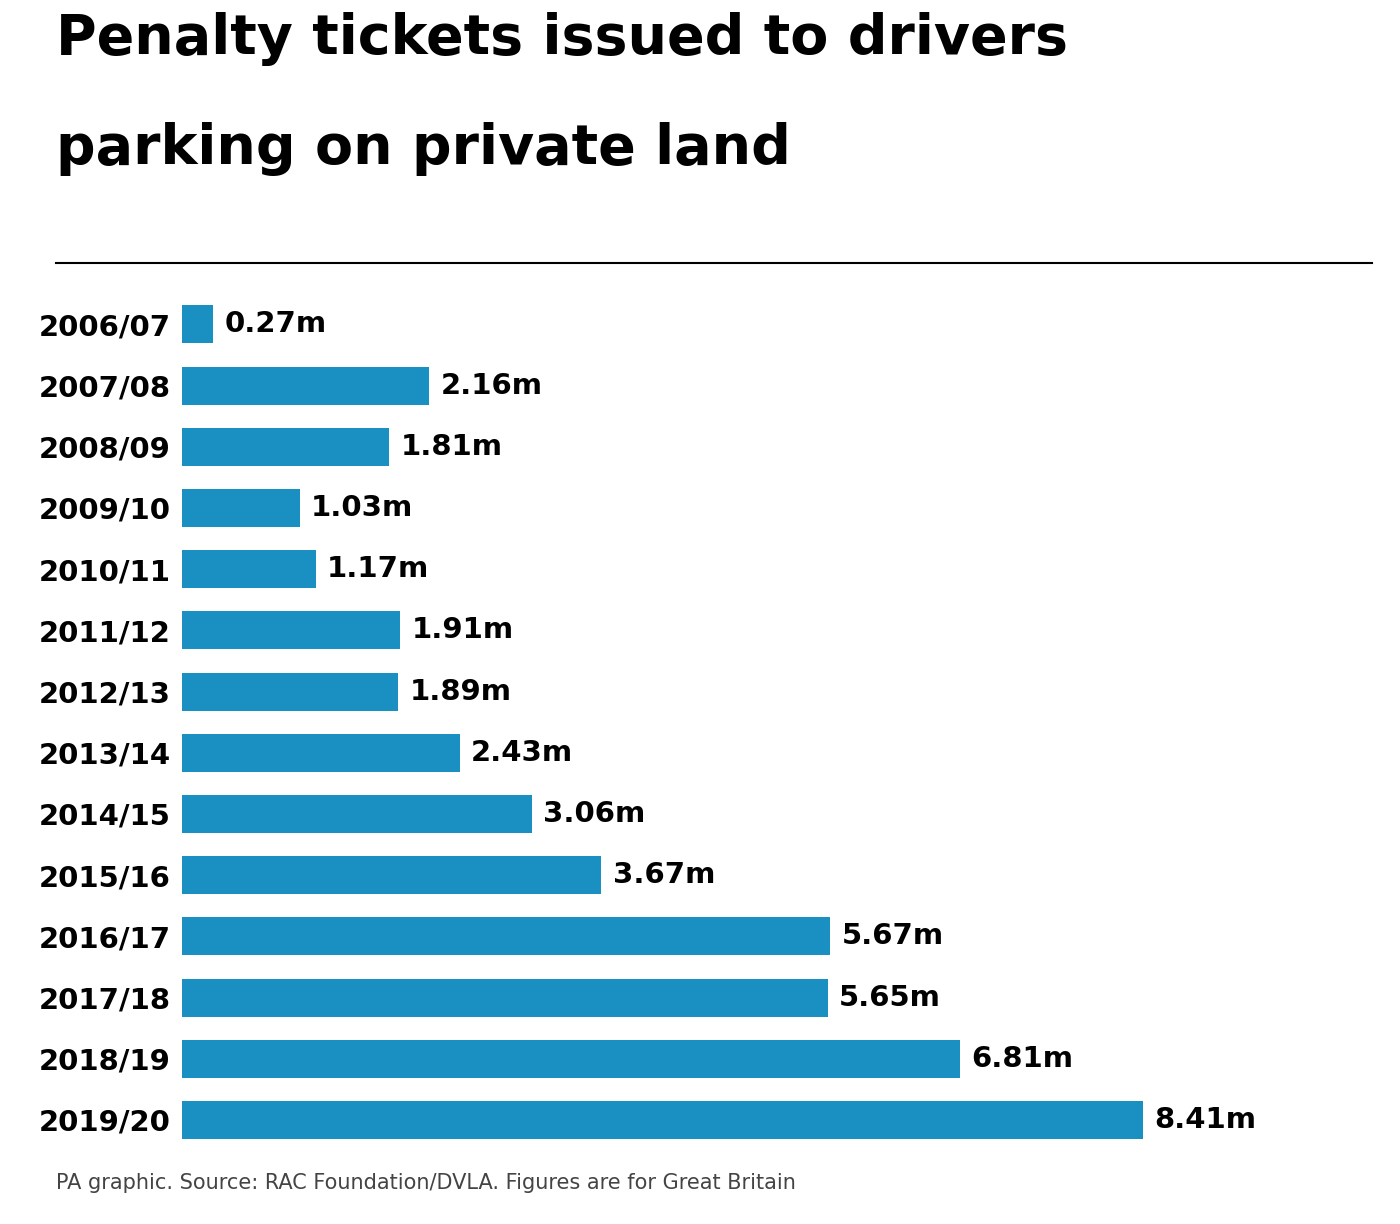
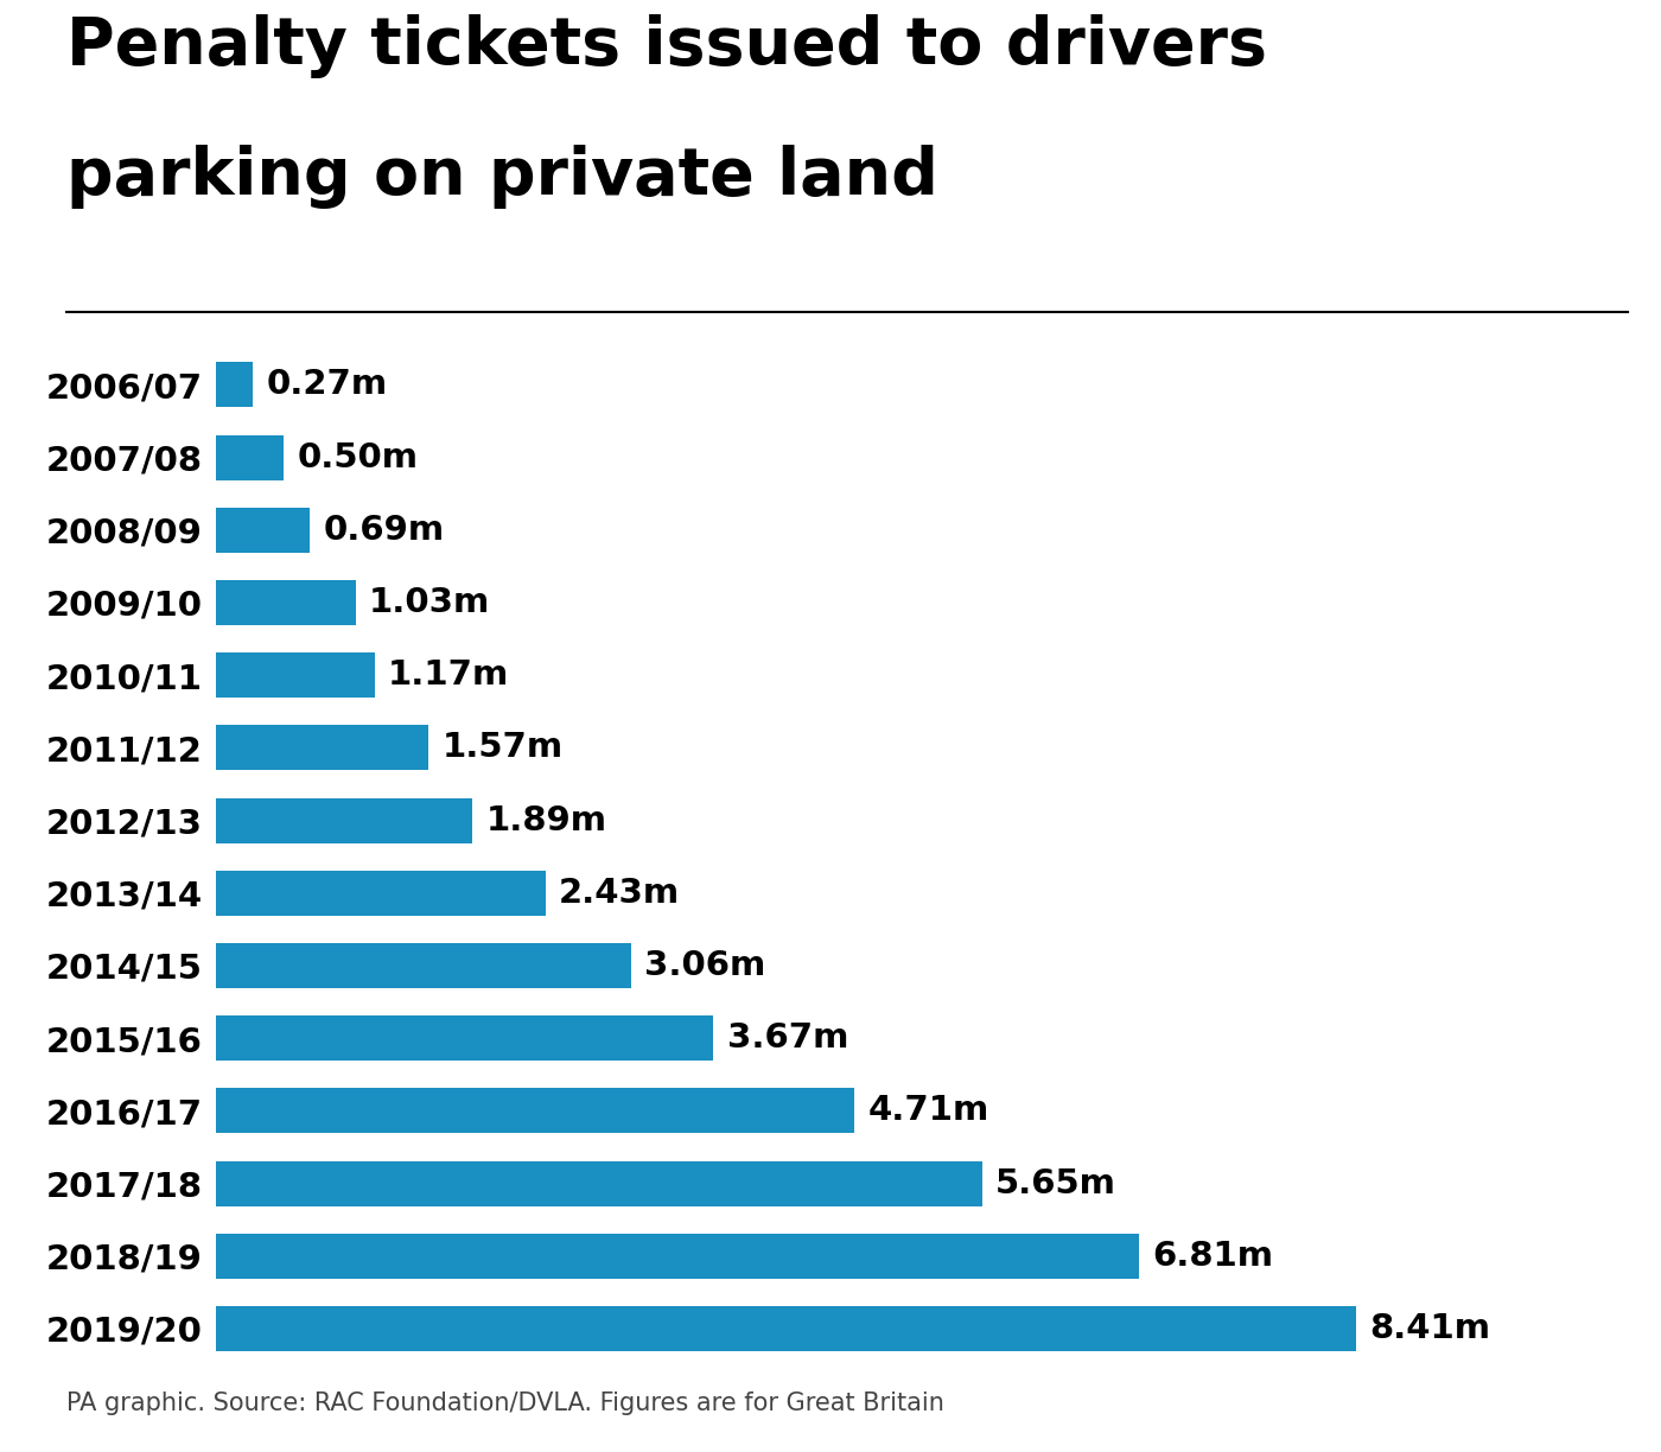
2007/08: 2.16m -> 0.50m
2008/09: 1.81m -> 0.69m
2011/12: 1.91m -> 1.57m
2016/17: 5.67m -> 4.71m
